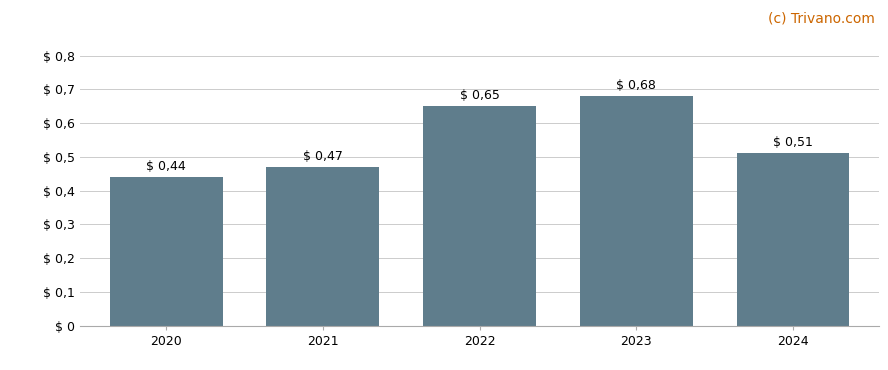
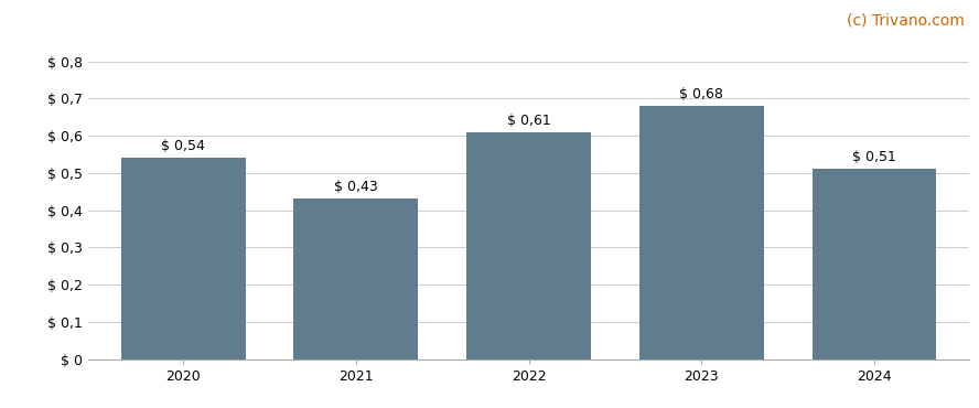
2020: 0,44 -> 0,54
2021: 0,47 -> 0,43
2022: 0,65 -> 0,61
